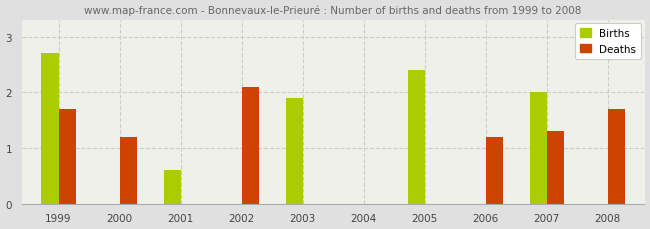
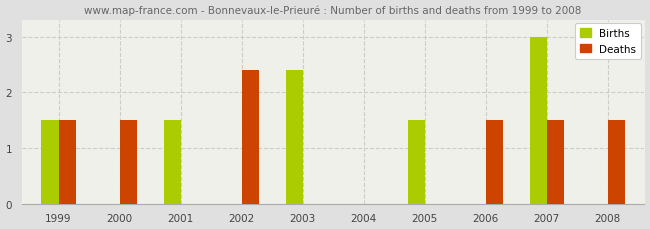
Births/1999: 2.7 -> 1.5
Deaths/1999: 1.7 -> 1.5
Deaths/2000: 1.2 -> 1.5
Births/2001: 0.6 -> 1.5
Deaths/2002: 2.1 -> 2.4
Births/2003: 1.9 -> 2.4
Births/2005: 2.4 -> 1.5
Deaths/2006: 1.2 -> 1.5
Births/2007: 2.0 -> 3.0
Deaths/2007: 1.3 -> 1.5
Deaths/2008: 1.7 -> 1.5
